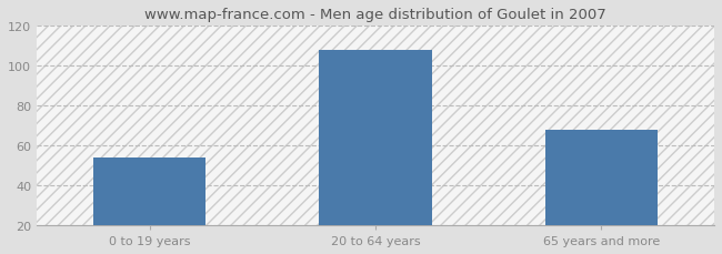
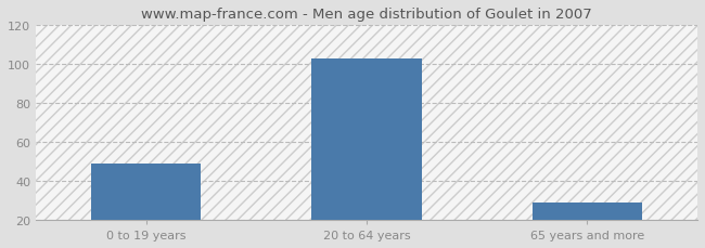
0 to 19 years: 54 -> 49
20 to 64 years: 108 -> 103
65 years and more: 68 -> 29
